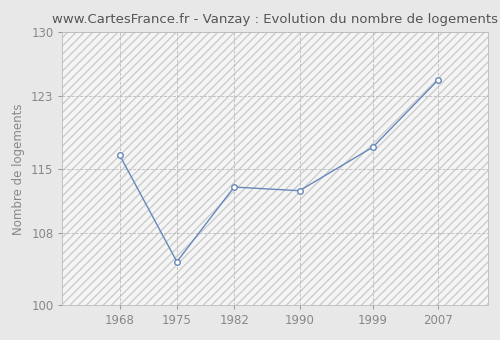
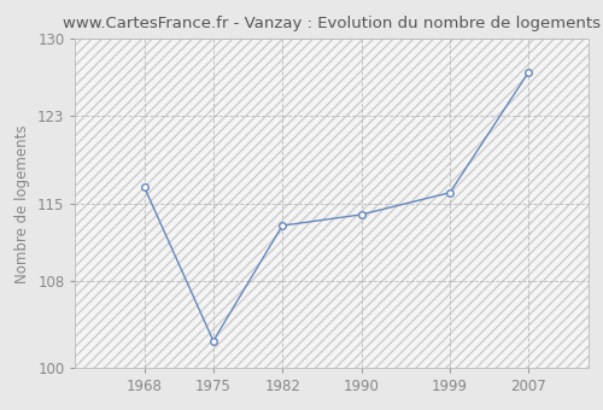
1975: 104.8 -> 102.5
1990: 112.6 -> 114.0
1999: 117.4 -> 116.0
2007: 124.8 -> 127.0
